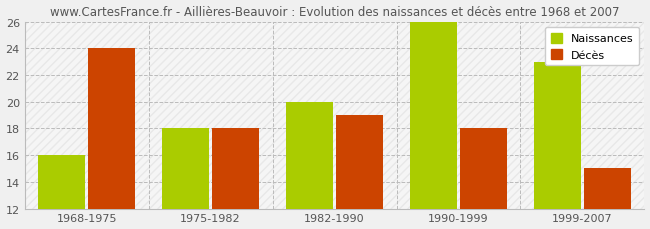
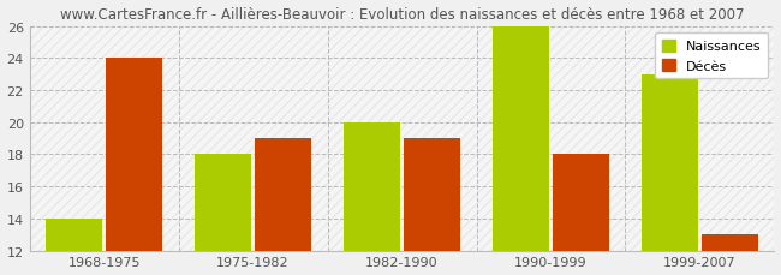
Naissances/1968-1975: 16 -> 14
Décès/1975-1982: 18 -> 19
Décès/1999-2007: 15 -> 13
